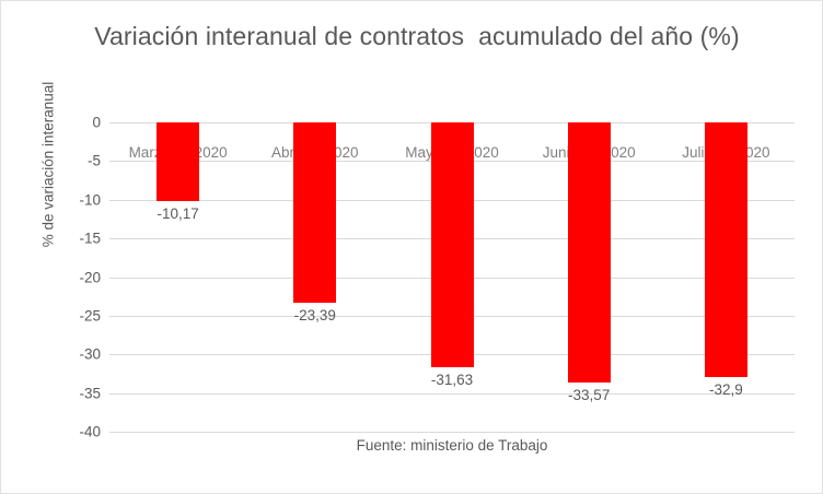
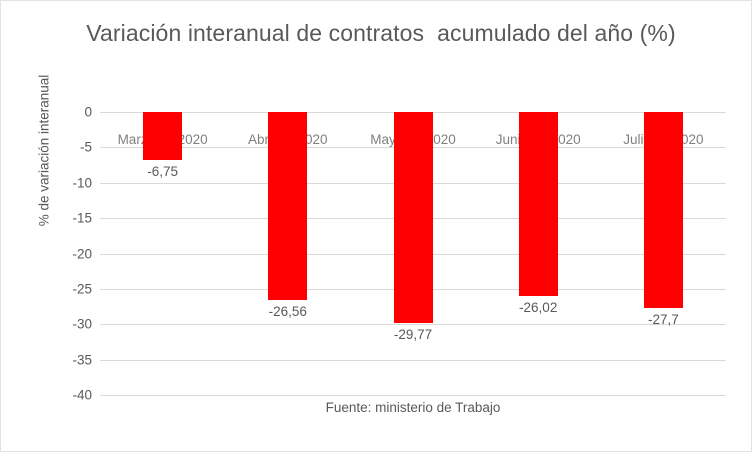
Marzo de 2020: -10,17 -> -6,75
Abril de 2020: -23,39 -> -26,56
Mayo de 2020: -31,63 -> -29,77
Junio de 2020: -33,57 -> -26,02
Julio de 2020: -32,9 -> -27,7
